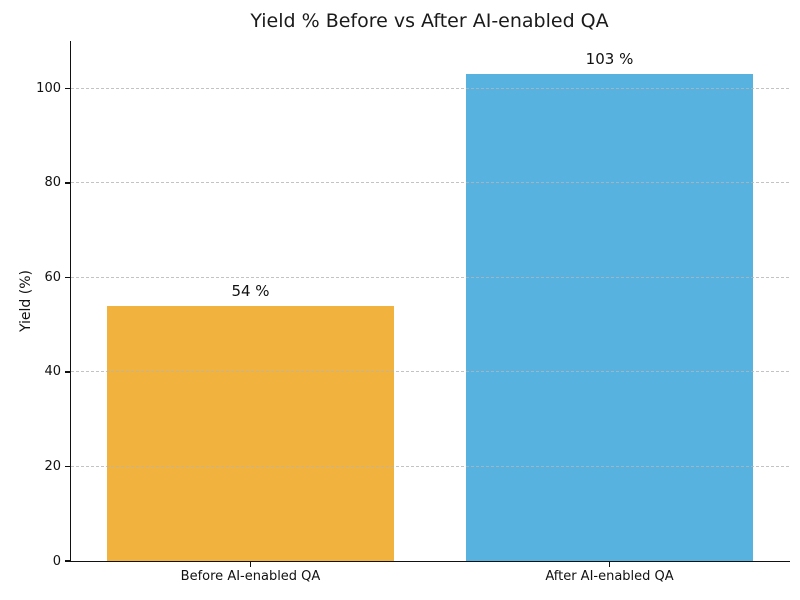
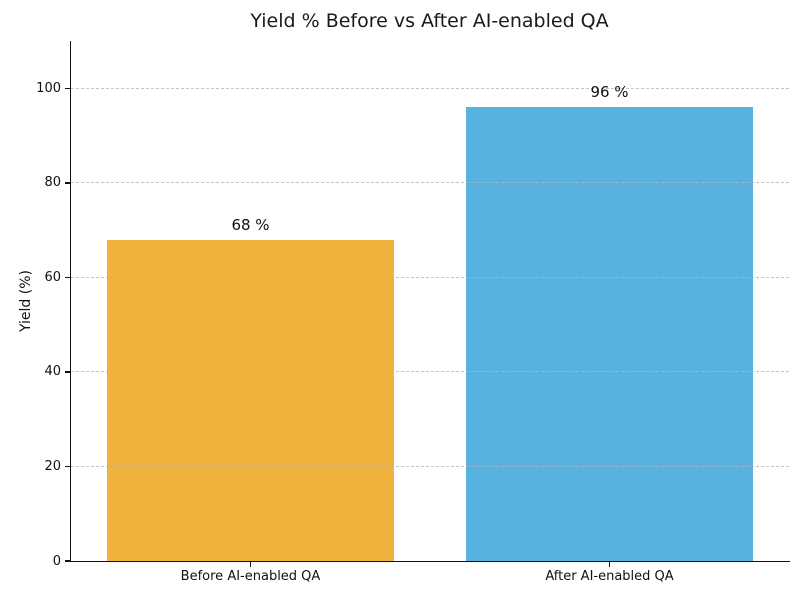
Before AI-enabled QA: 54 -> 68
After AI-enabled QA: 103 -> 96
